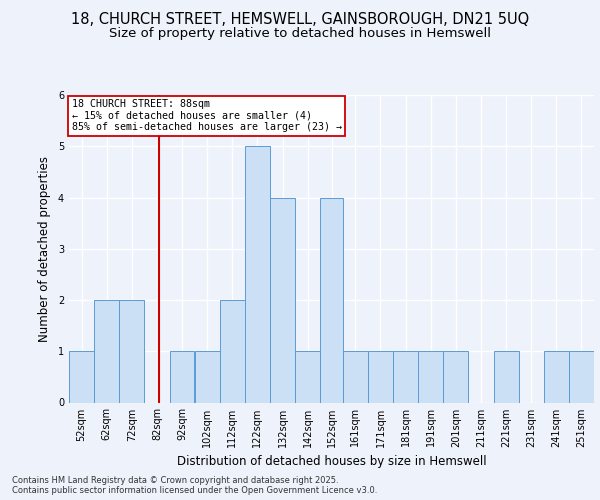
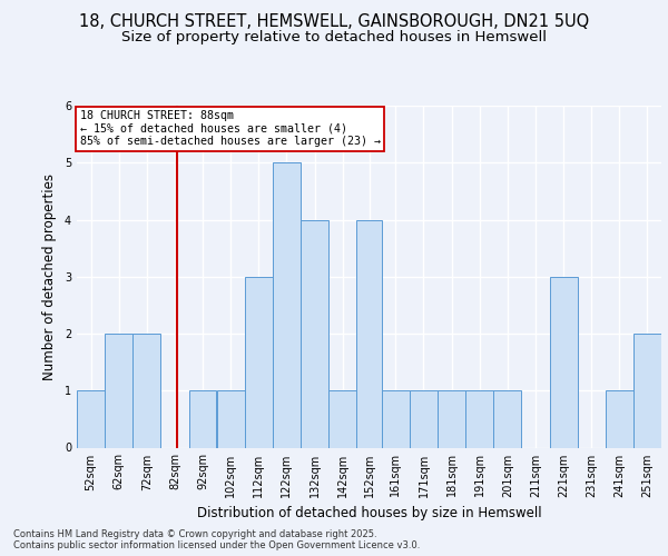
112sqm: 2 -> 3
221sqm: 1 -> 3
251sqm: 1 -> 2
